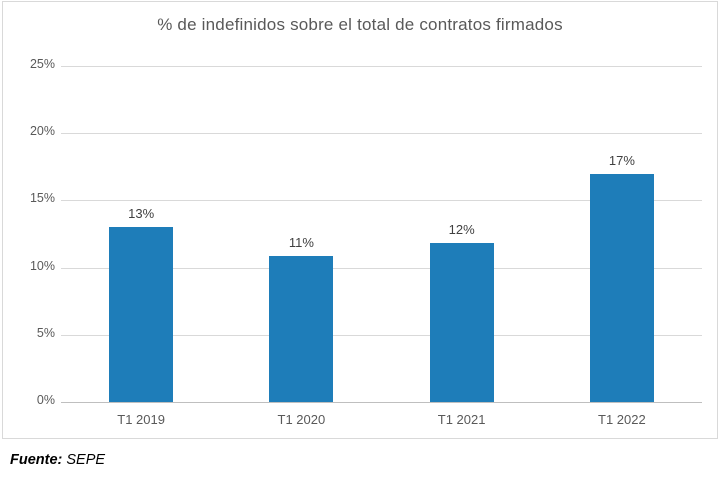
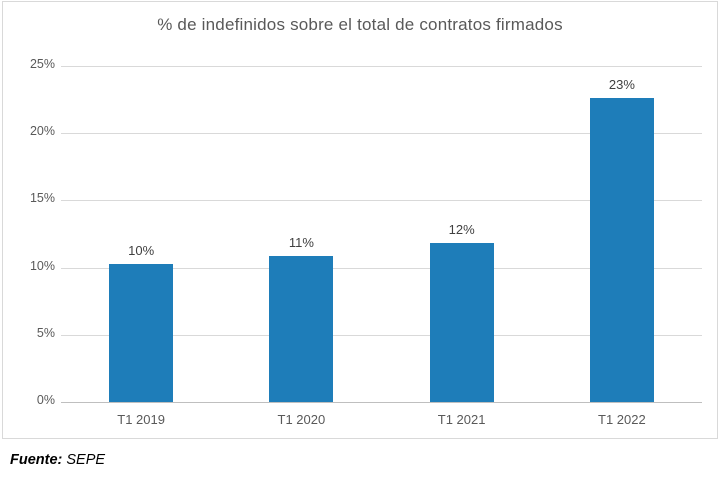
T1 2019: 13% -> 10%
T1 2022: 17% -> 23%
